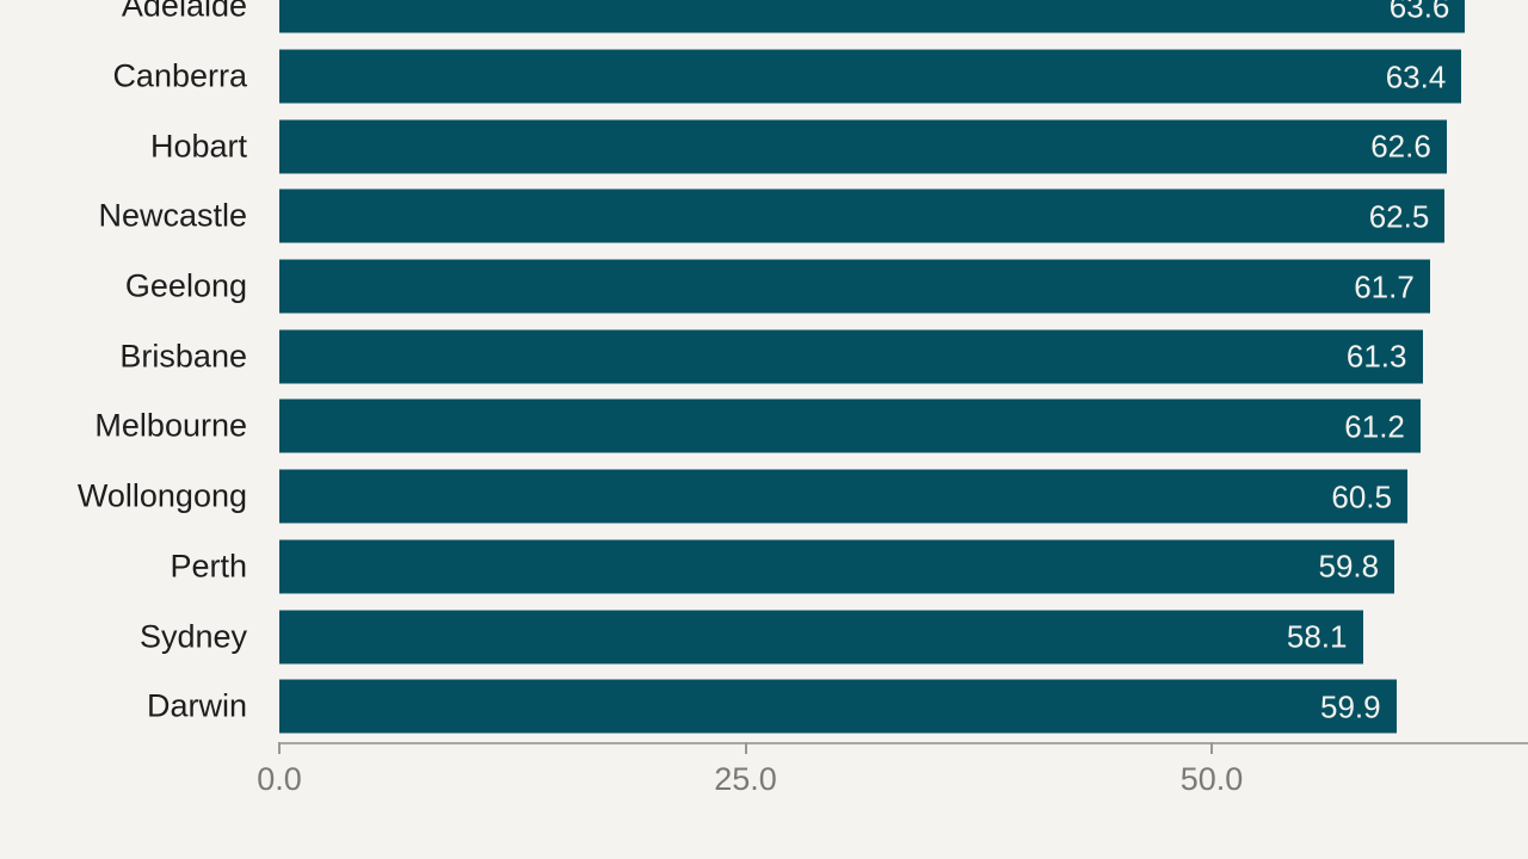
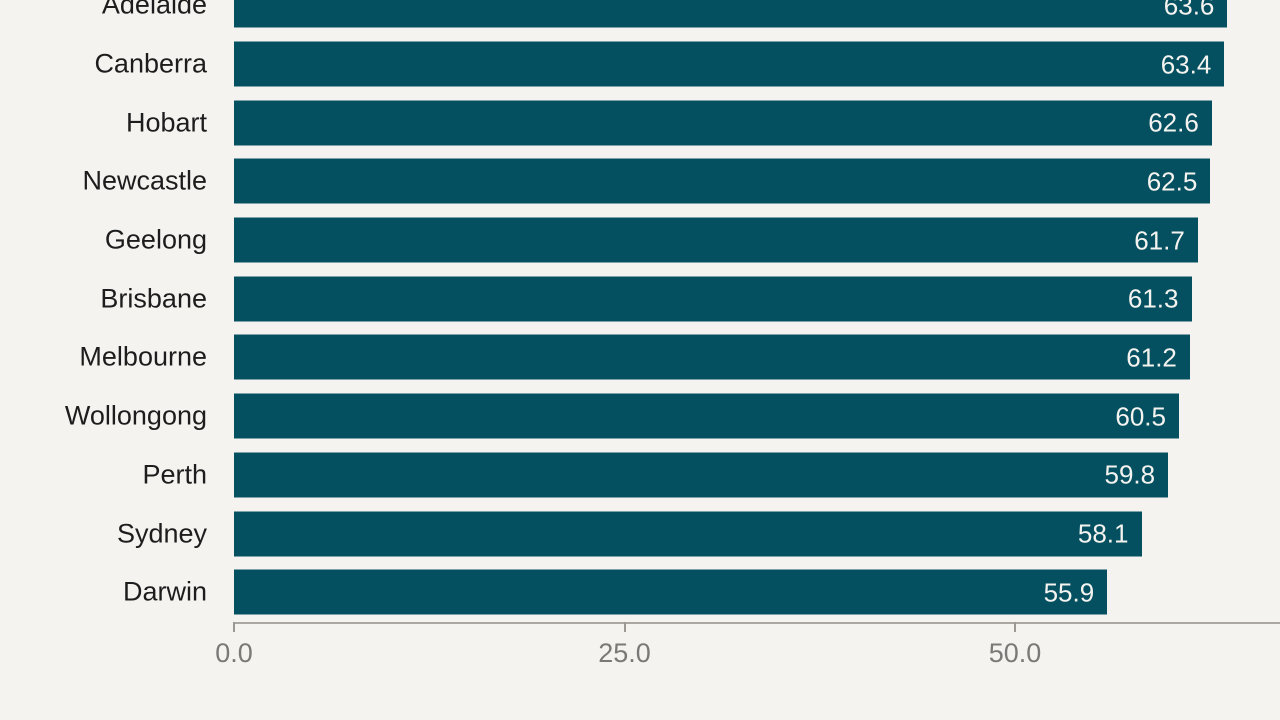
Darwin: 59.9 -> 55.9
